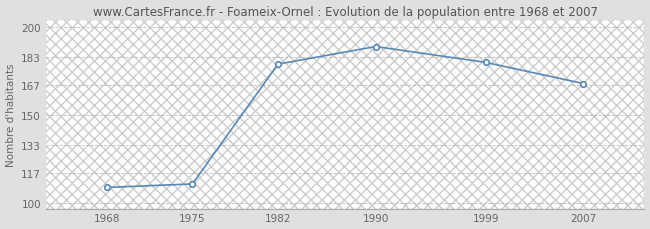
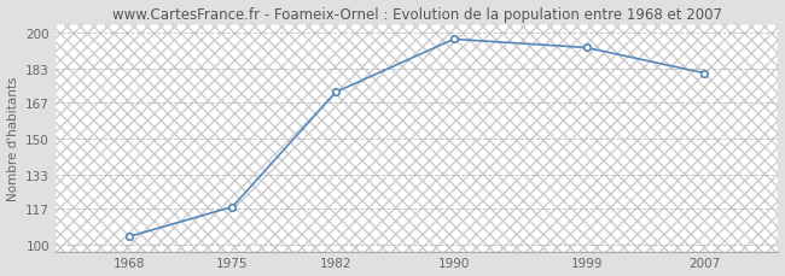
1968: 109 -> 104
1975: 111 -> 118
1982: 179 -> 172
1990: 189 -> 197
1999: 180 -> 193
2007: 168 -> 181
